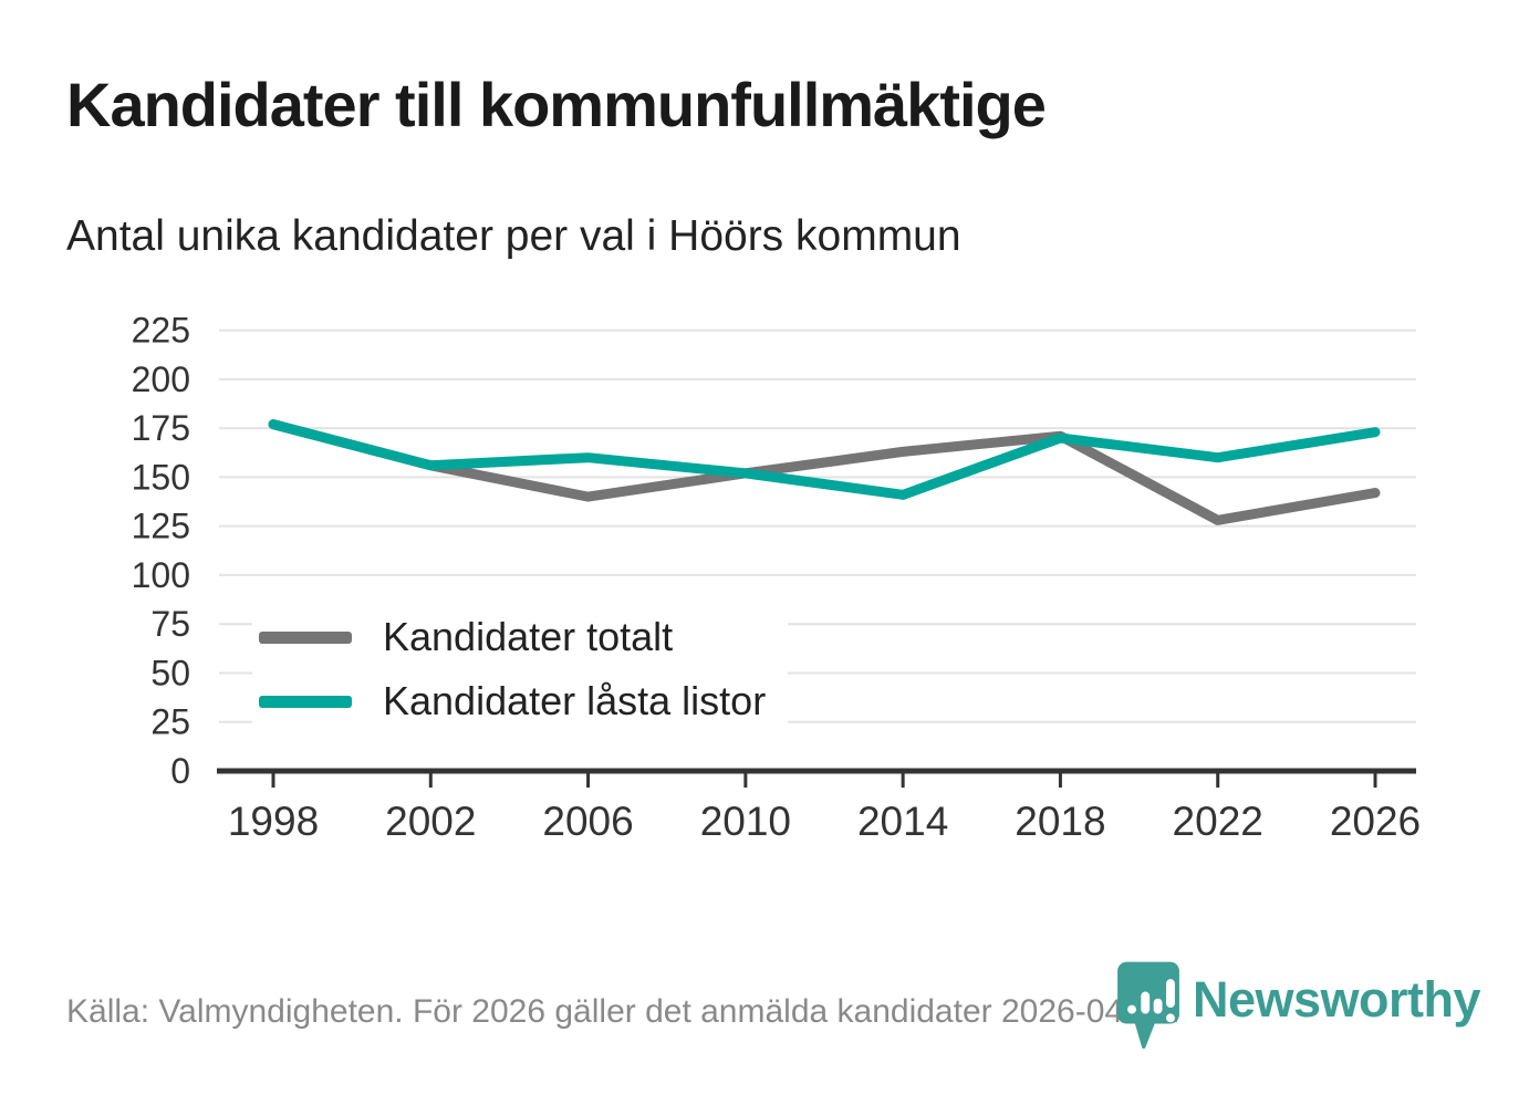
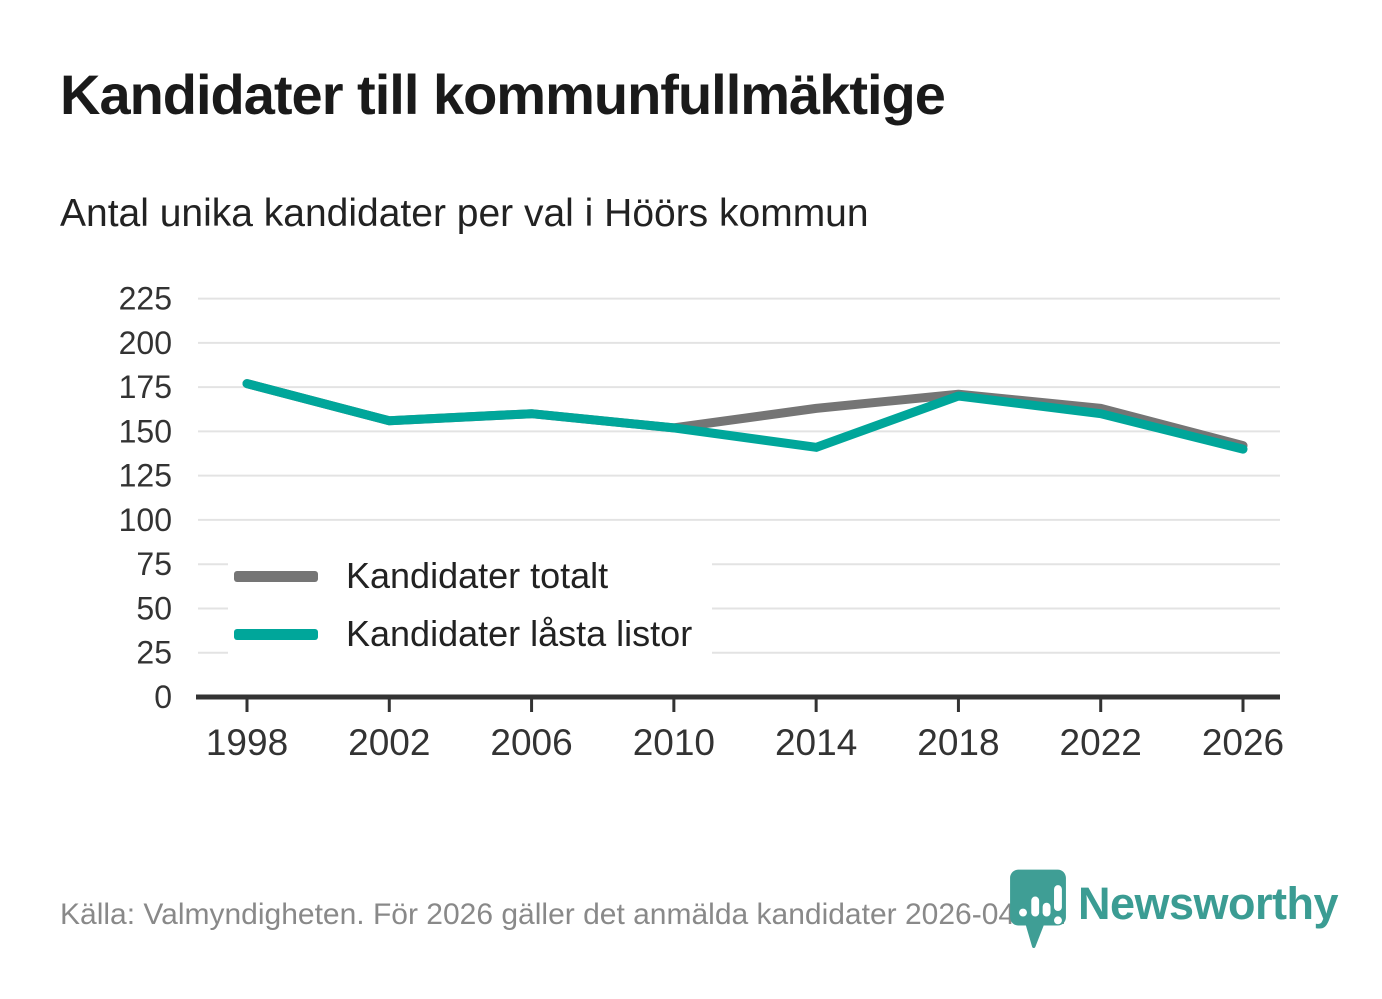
Kandidater totalt/2006: 140 -> 160
Kandidater totalt/2022: 128 -> 163
Kandidater låsta listor/2026: 173 -> 140
